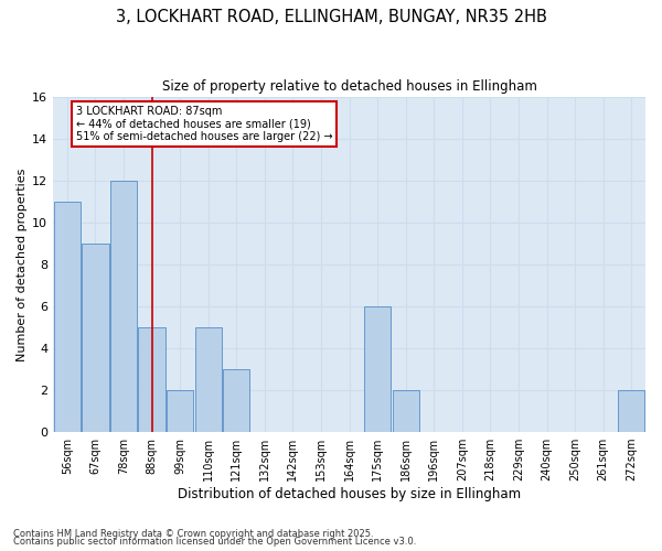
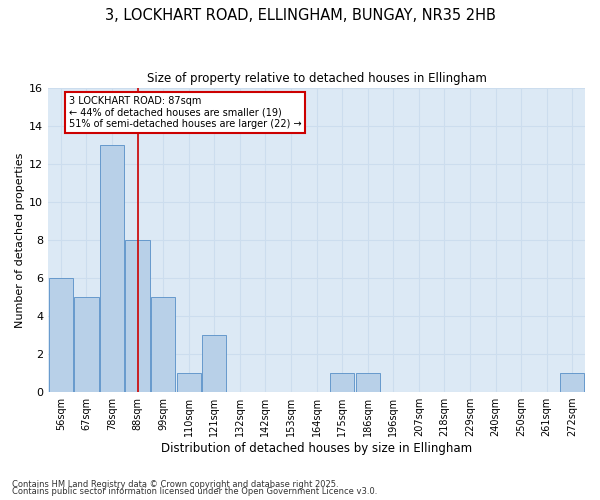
56sqm: 11 -> 6
67sqm: 9 -> 5
78sqm: 12 -> 13
88sqm: 5 -> 8
99sqm: 2 -> 5
110sqm: 5 -> 1
175sqm: 6 -> 1
186sqm: 2 -> 1
272sqm: 2 -> 1
